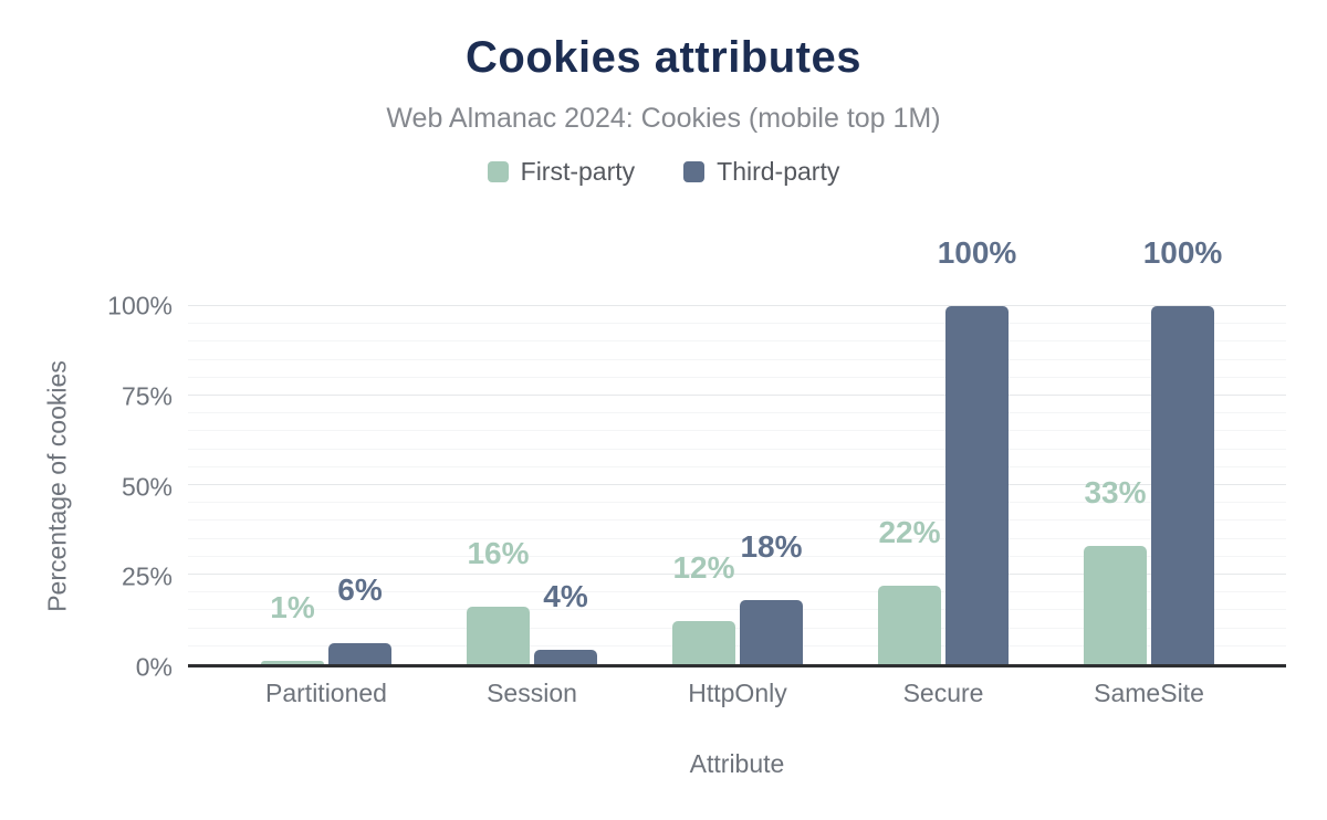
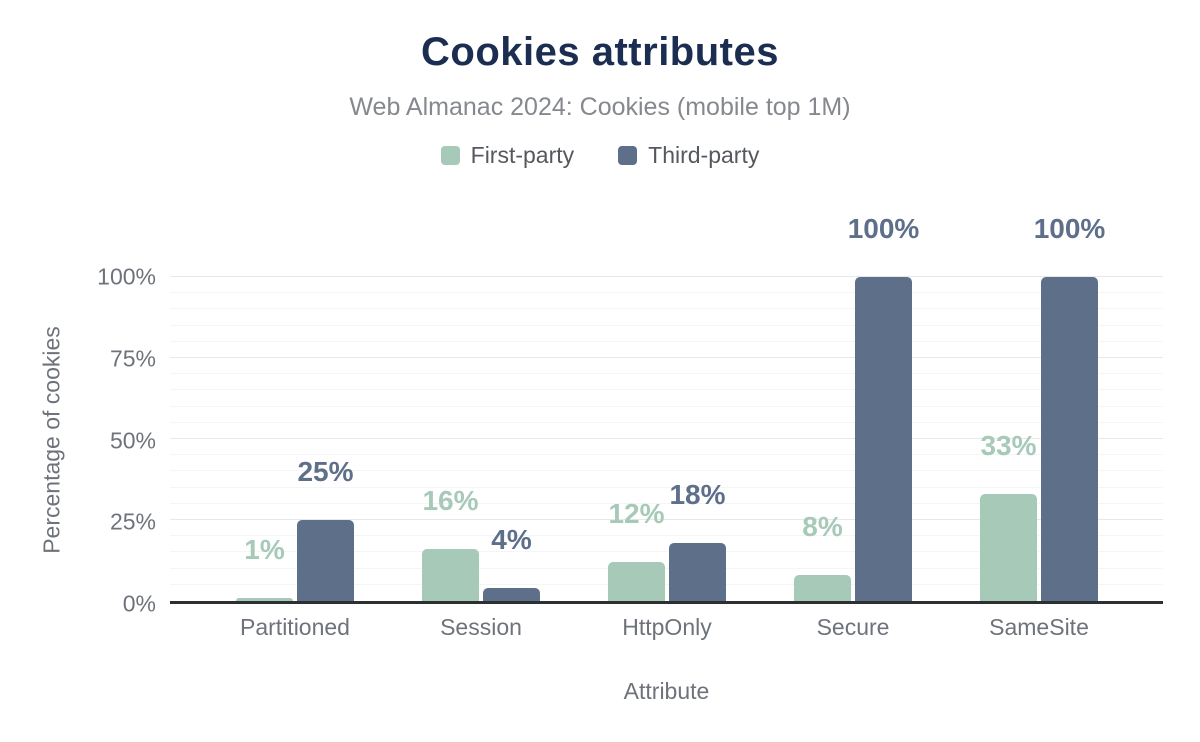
Third-party/Partitioned: 6% -> 25%
First-party/Secure: 22% -> 8%
